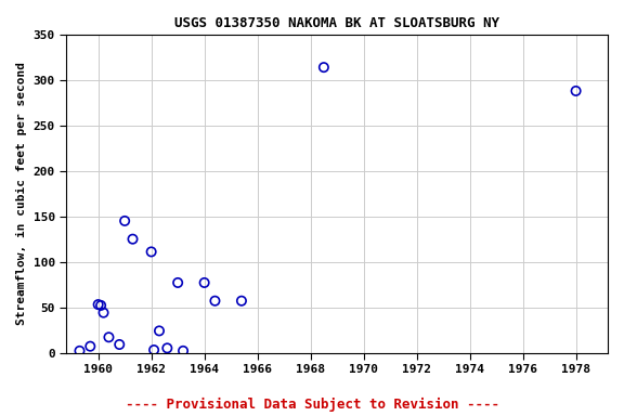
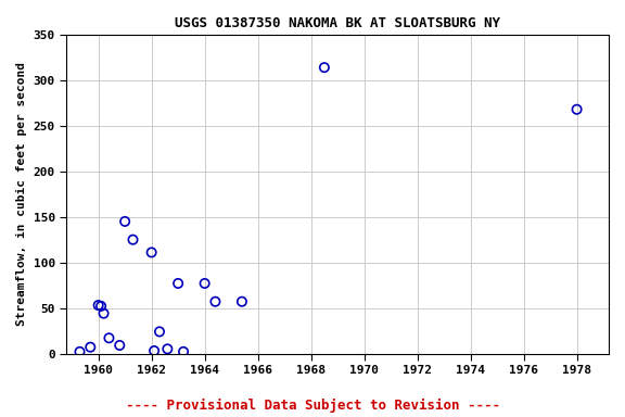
1978: 288 -> 268
